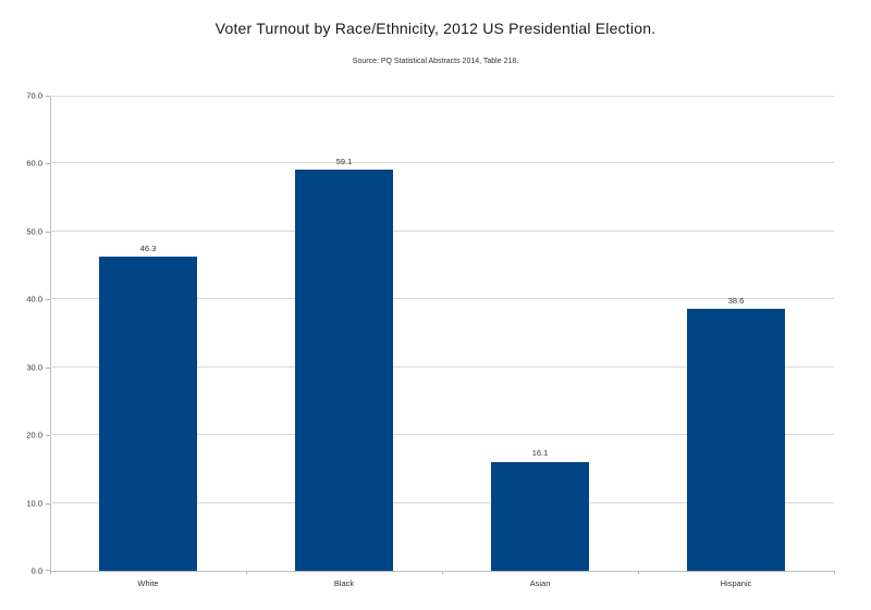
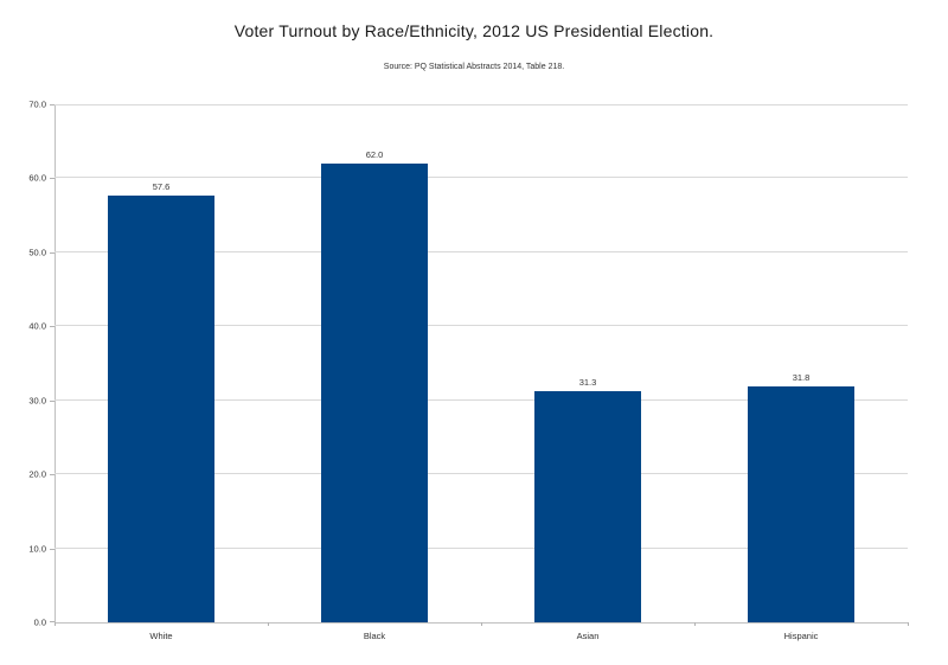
White: 46.3 -> 57.6
Black: 59.1 -> 62.0
Asian: 16.1 -> 31.3
Hispanic: 38.6 -> 31.8
